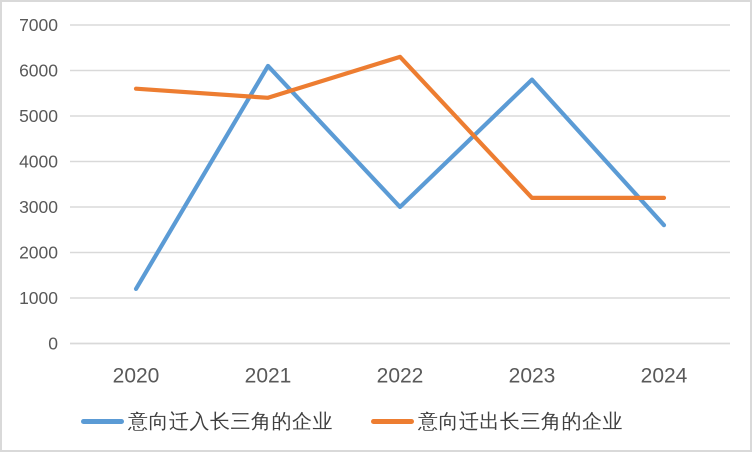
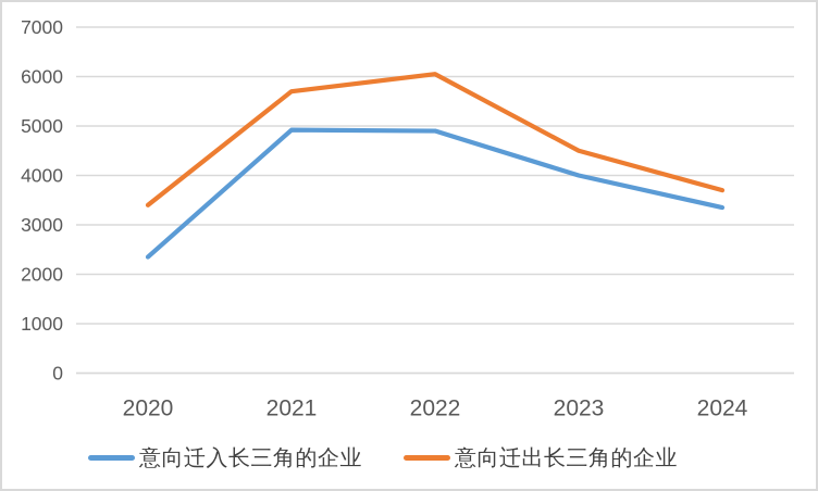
意向迁入长三角的企业/2020: 1200 -> 2400
意向迁出长三角的企业/2020: 5600 -> 3400
意向迁入长三角的企业/2021: 6100 -> 4900
意向迁出长三角的企业/2021: 5400 -> 5700
意向迁入长三角的企业/2022: 3000 -> 4900
意向迁出长三角的企业/2022: 6300 -> 6000
意向迁入长三角的企业/2023: 5800 -> 4000
意向迁出长三角的企业/2023: 3200 -> 4500
意向迁入长三角的企业/2024: 2600 -> 3400
意向迁出长三角的企业/2024: 3200 -> 3700
